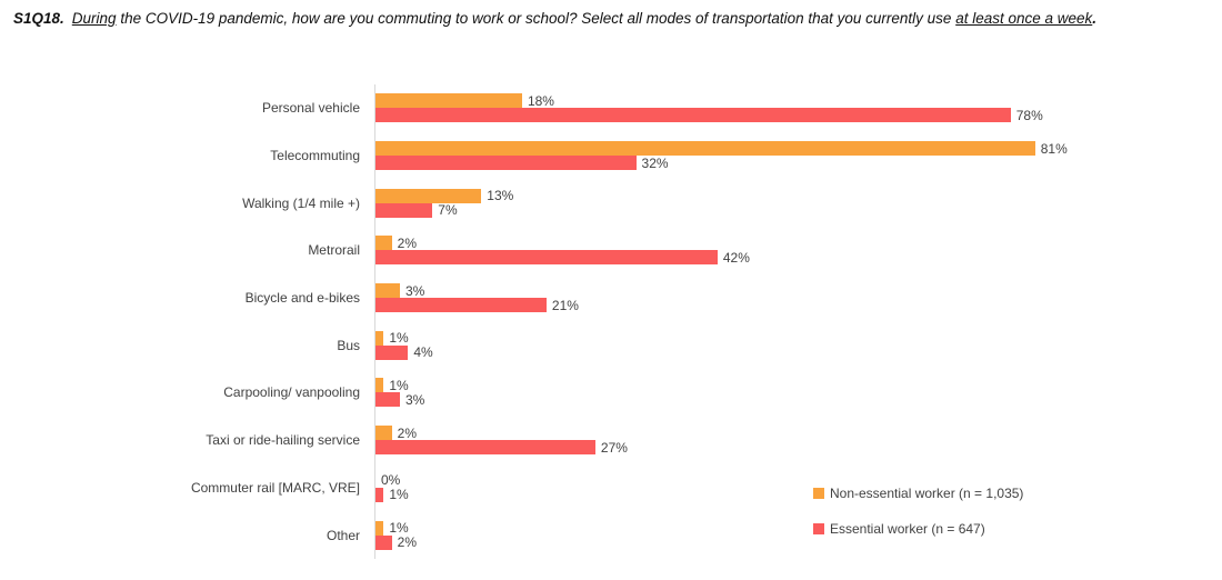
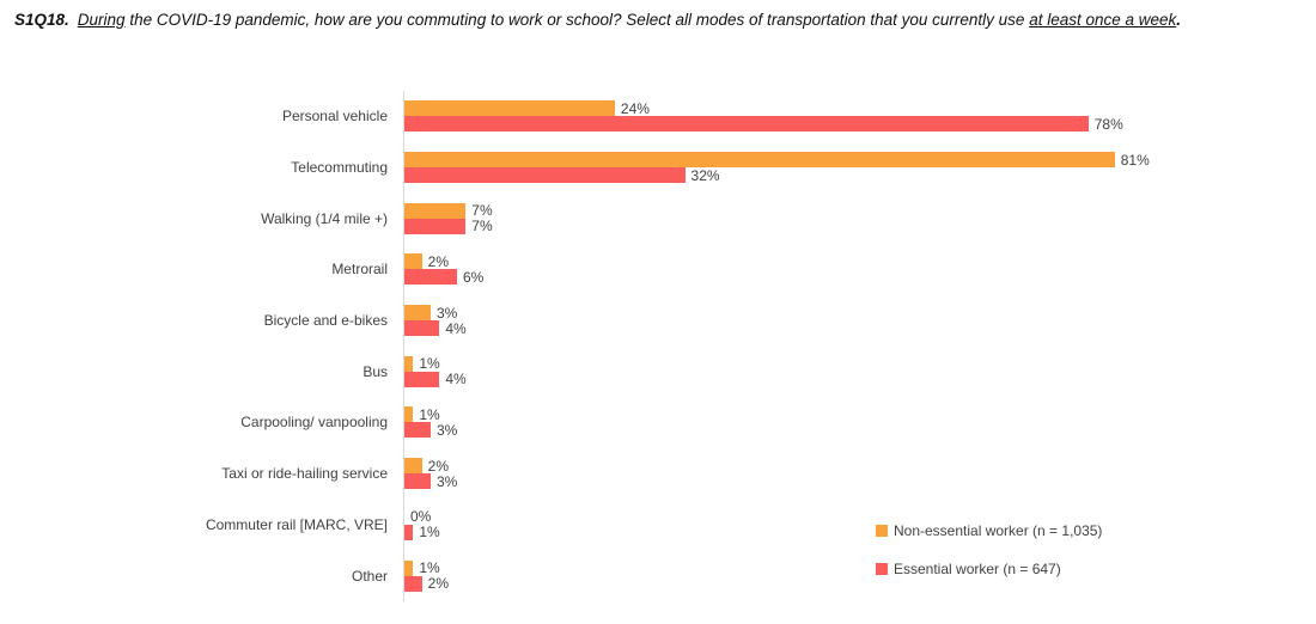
Non-essential worker (n = 1,035)/Personal vehicle: 18% -> 24%
Non-essential worker (n = 1,035)/Walking (1/4 mile +): 13% -> 7%
Essential worker (n = 647)/Metrorail: 42% -> 6%
Essential worker (n = 647)/Bicycle and e-bikes: 21% -> 4%
Essential worker (n = 647)/Taxi or ride-hailing service: 27% -> 3%
